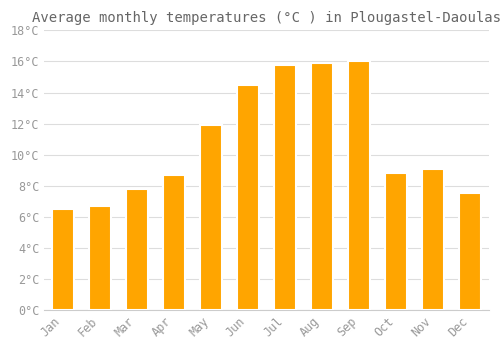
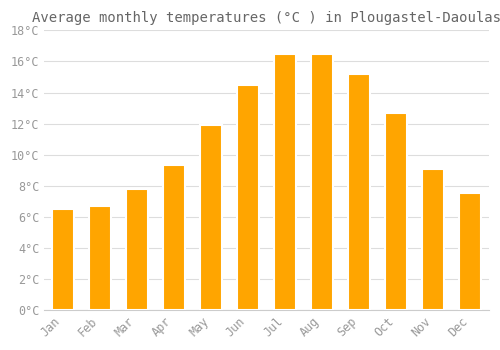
Apr: 8.7°C -> 9.3°C
Jul: 15.8°C -> 16.5°C
Aug: 15.9°C -> 16.5°C
Sep: 16.0°C -> 15.2°C
Oct: 8.8°C -> 12.7°C
